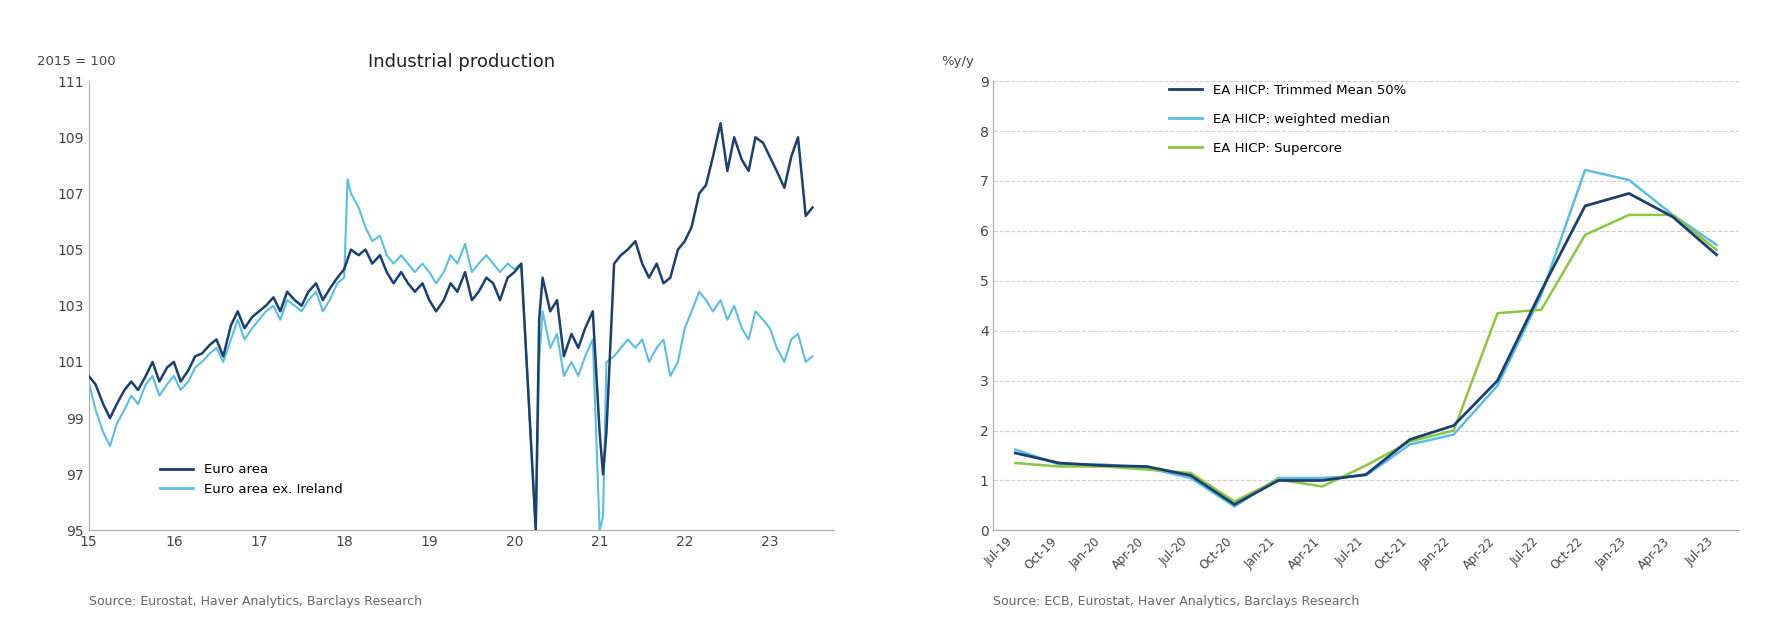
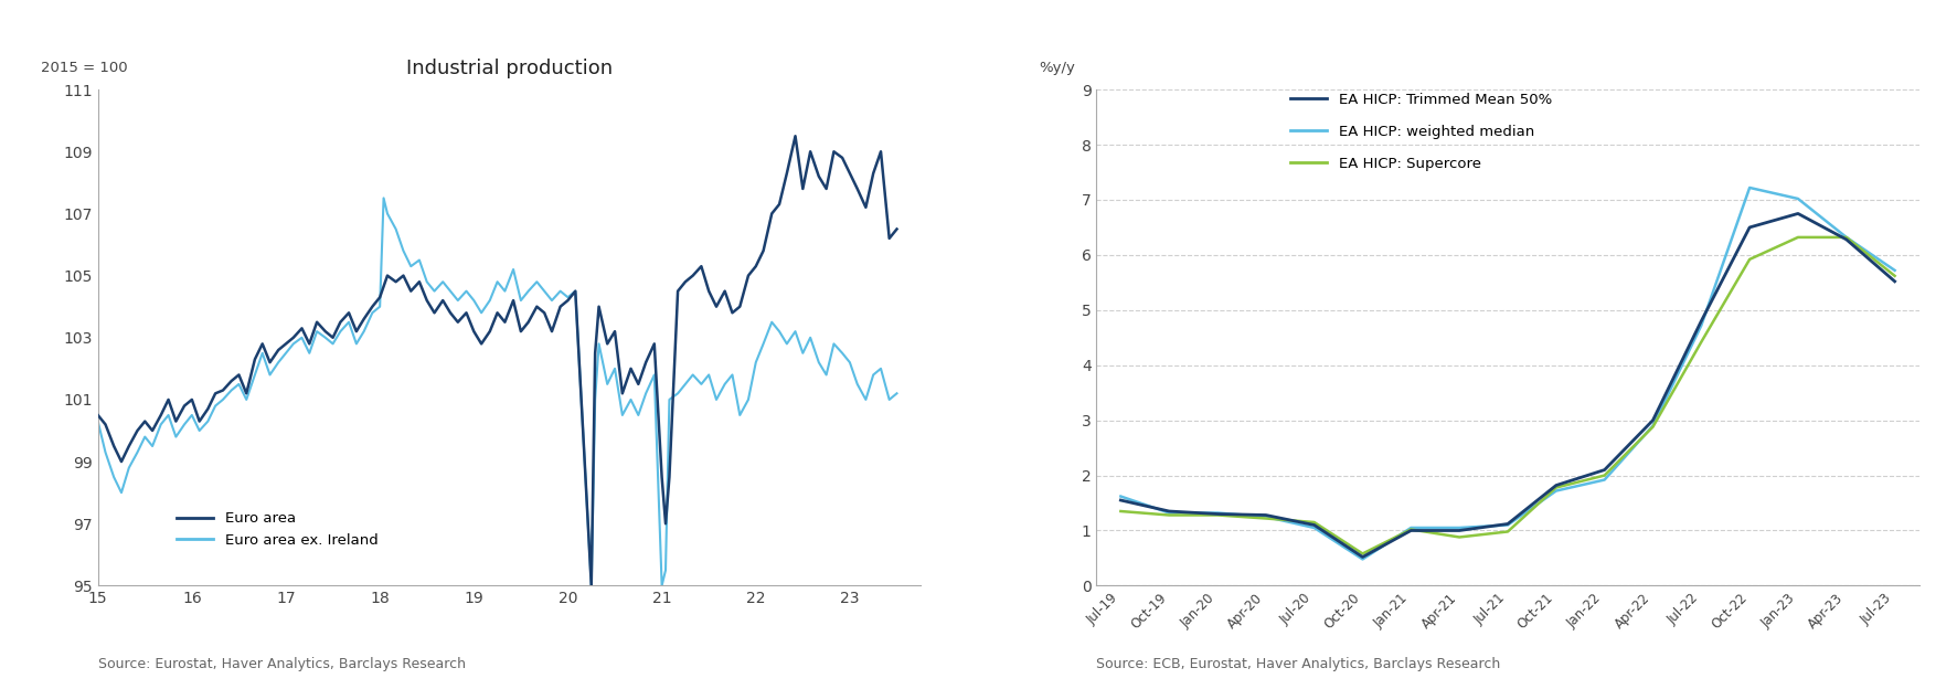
EA HICP: Supercore/Jul-21: 1.30 -> 0.98
EA HICP: Supercore/Apr-22: 4.35 -> 2.88
